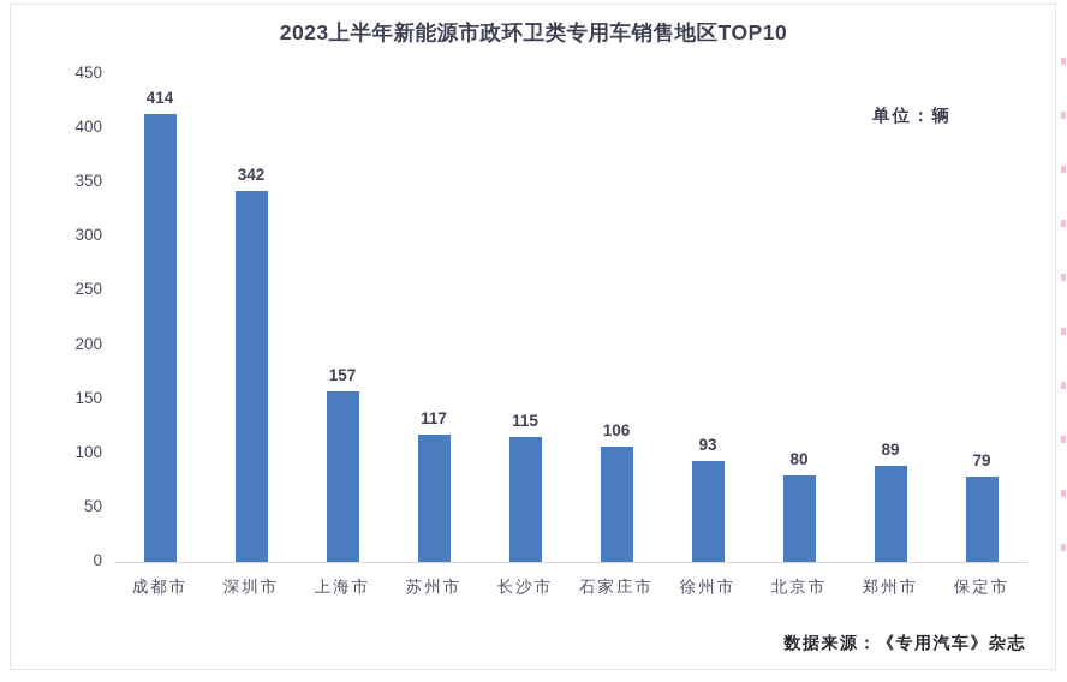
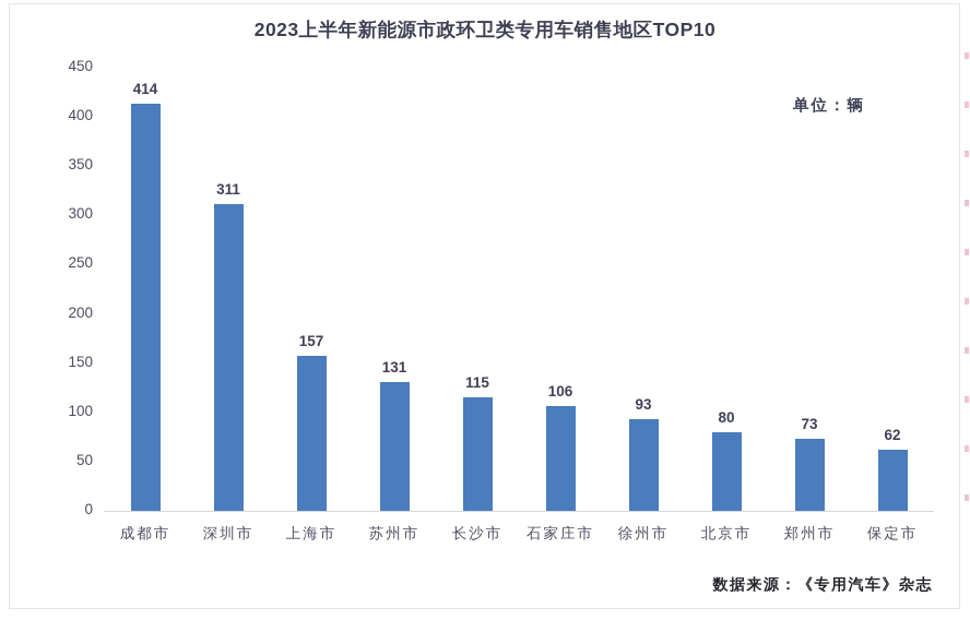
深圳市: 342 -> 311
苏州市: 117 -> 131
郑州市: 89 -> 73
保定市: 79 -> 62
